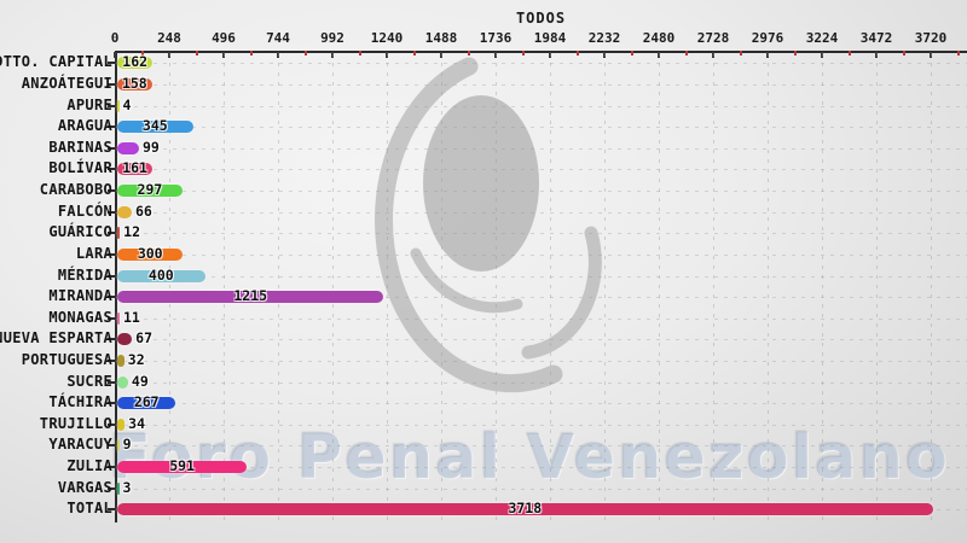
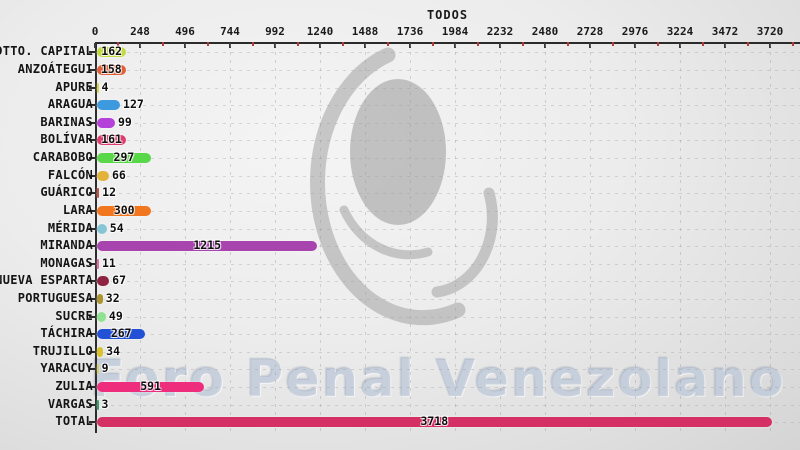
ARAGUA: 345 -> 127
MÉRIDA: 400 -> 54
